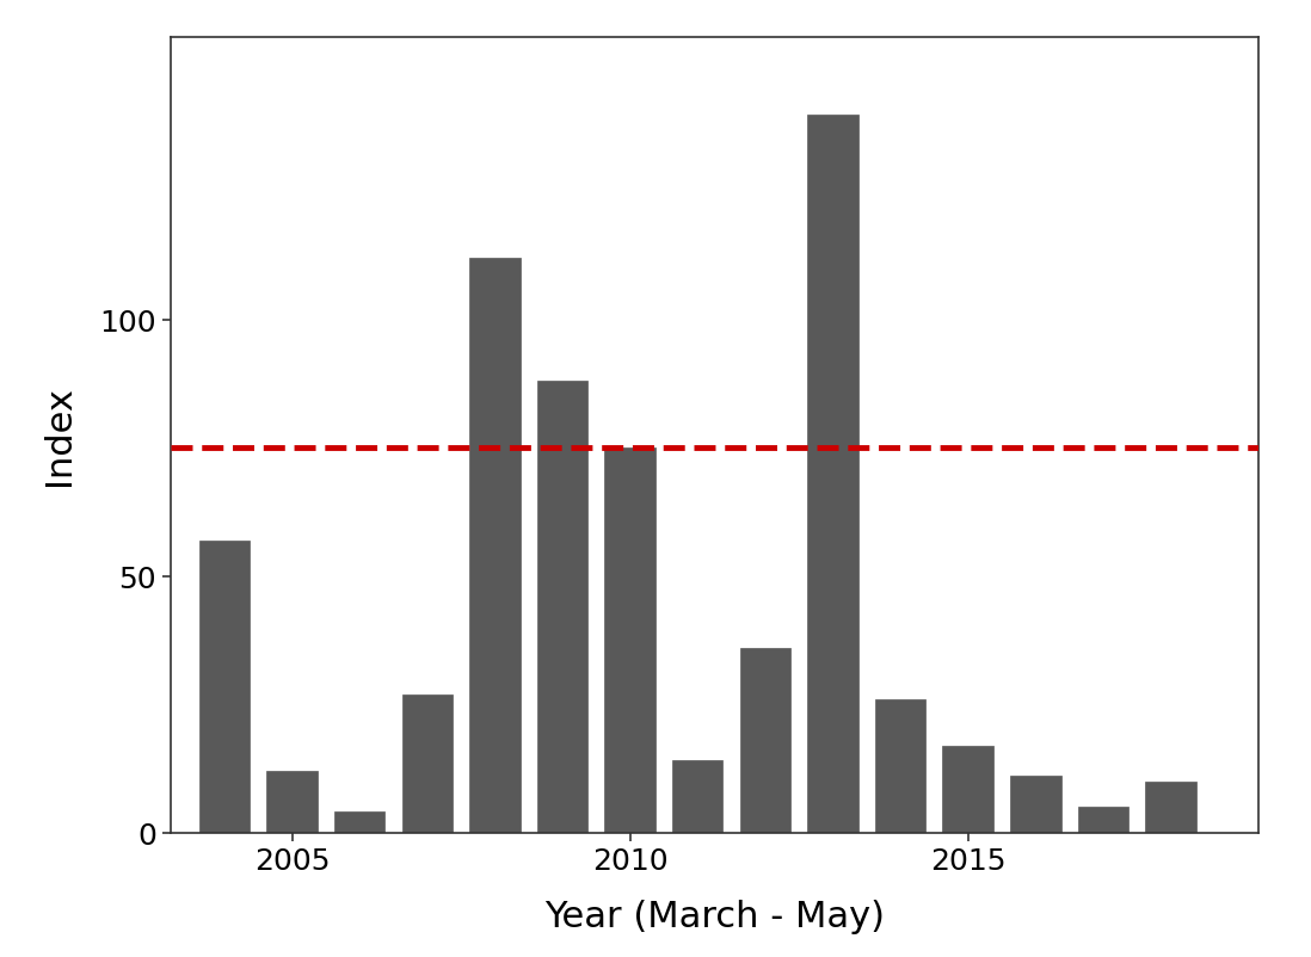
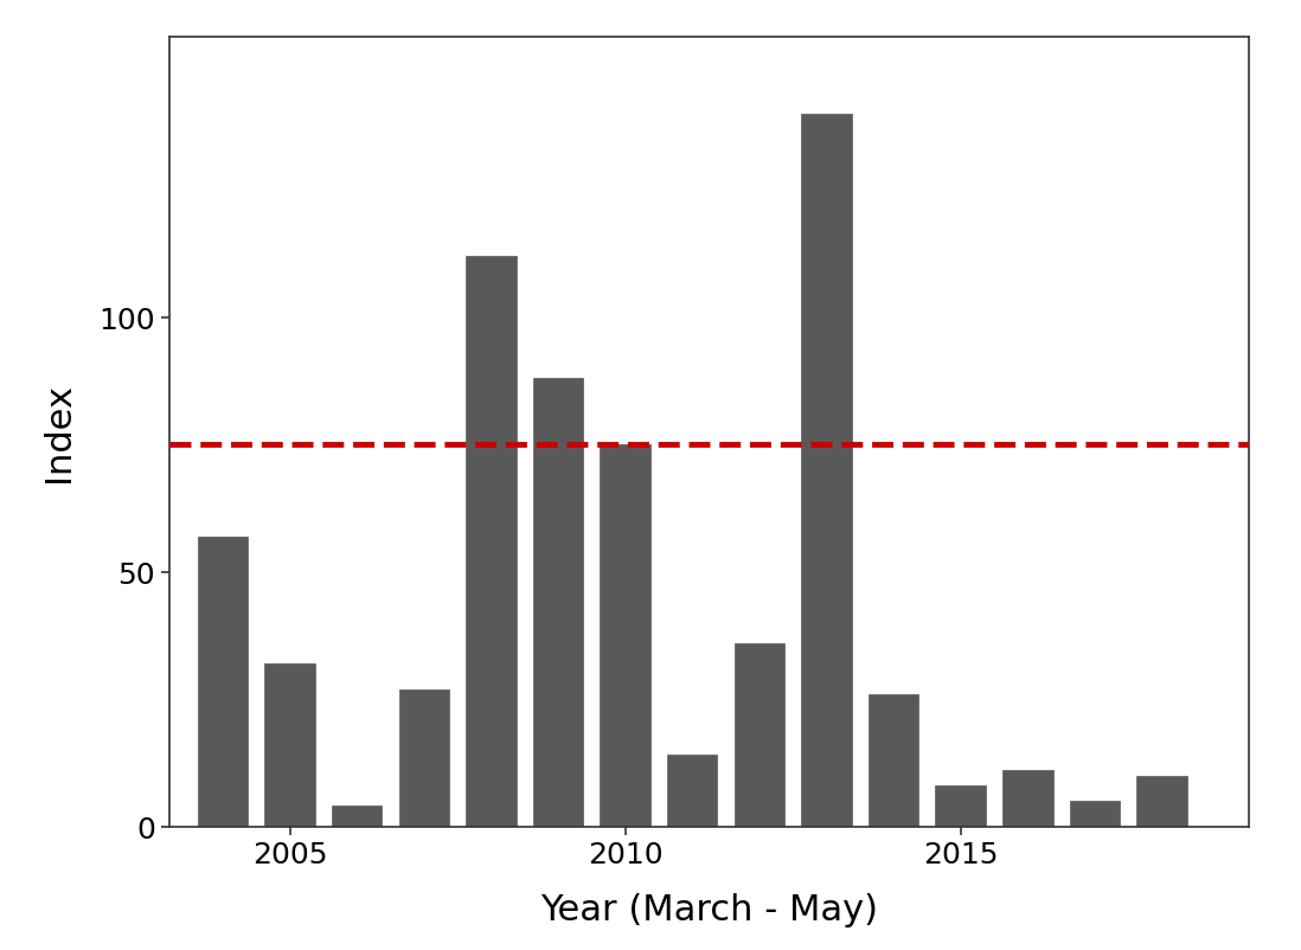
2005: 12 -> 32
2015: 17 -> 8
